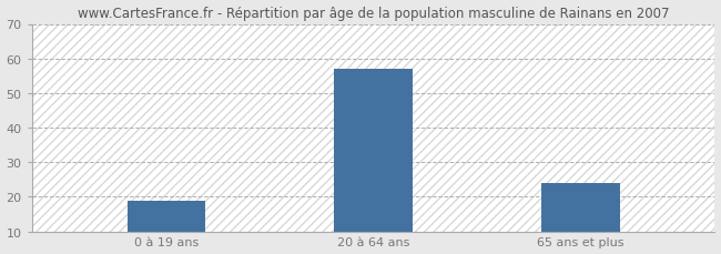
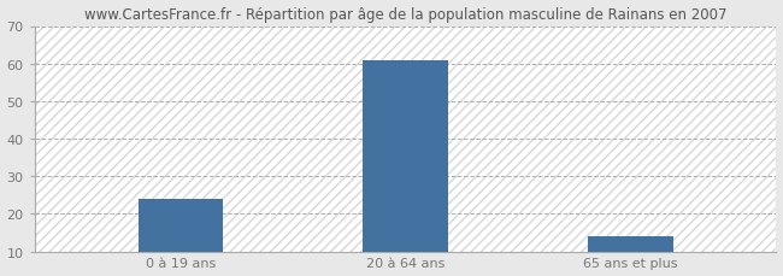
0 à 19 ans: 19 -> 24
20 à 64 ans: 57 -> 61
65 ans et plus: 24 -> 14
